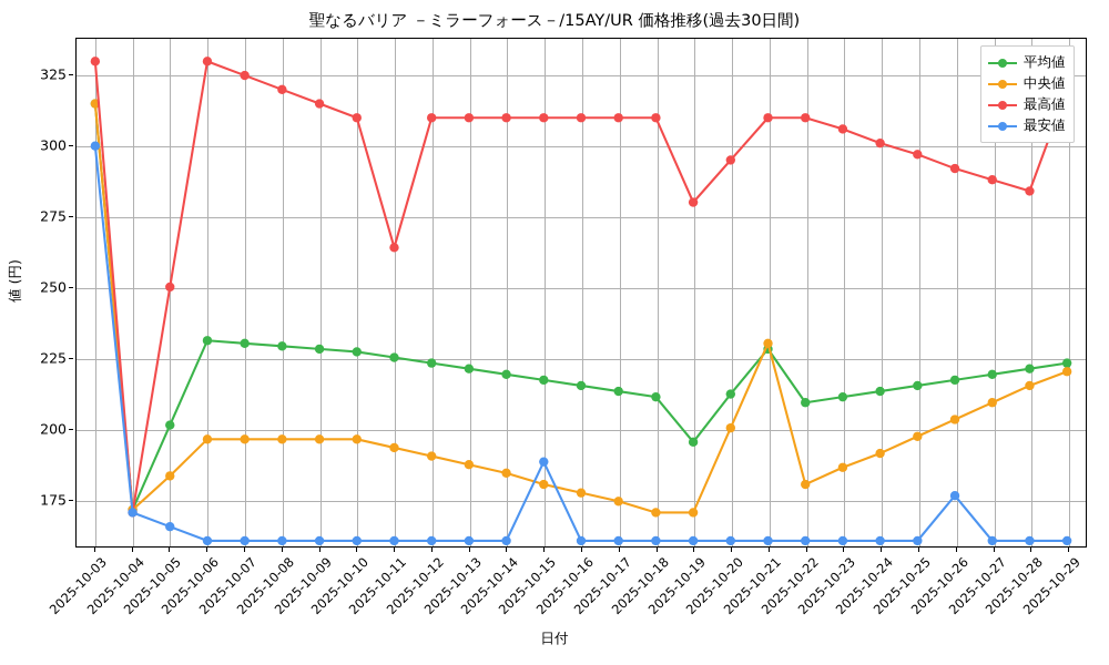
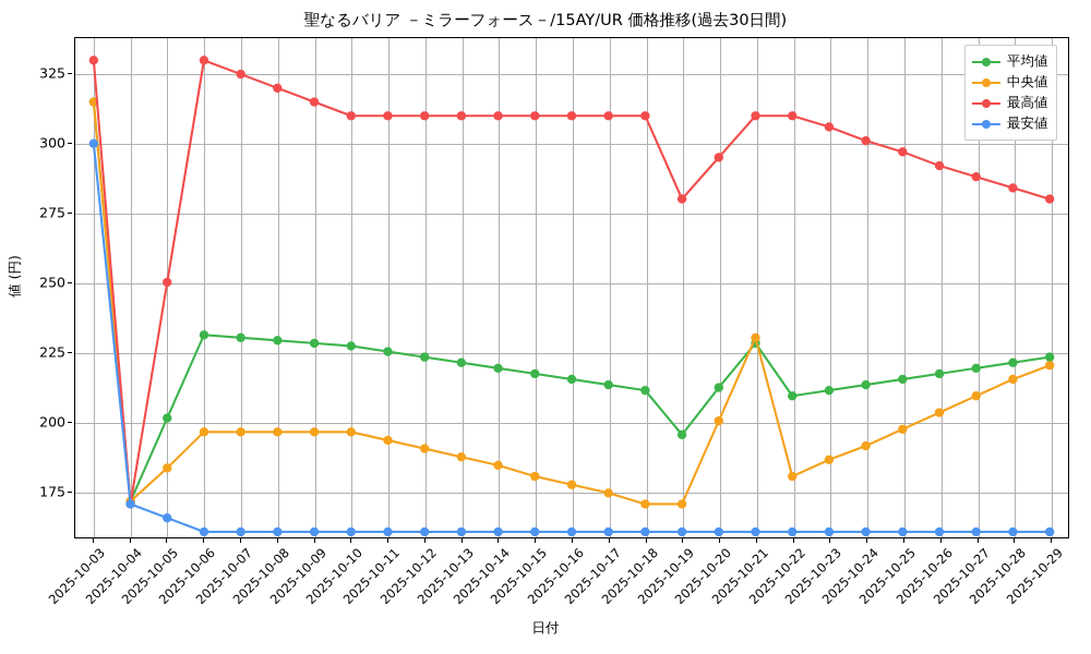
最高値/2025-10-11: 264 -> 310
最安値/2025-10-15: 188 -> 160
最安値/2025-10-26: 176 -> 160
最高値/2025-10-29: 320 -> 280
